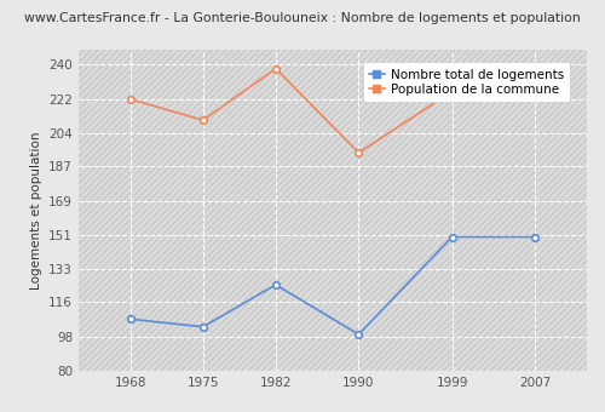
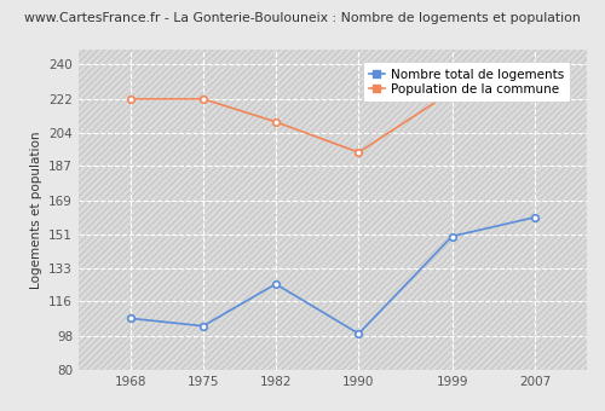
Population de la commune/1975: 211 -> 222
Population de la commune/1982: 238 -> 210
Nombre total de logements/2007: 150 -> 160
